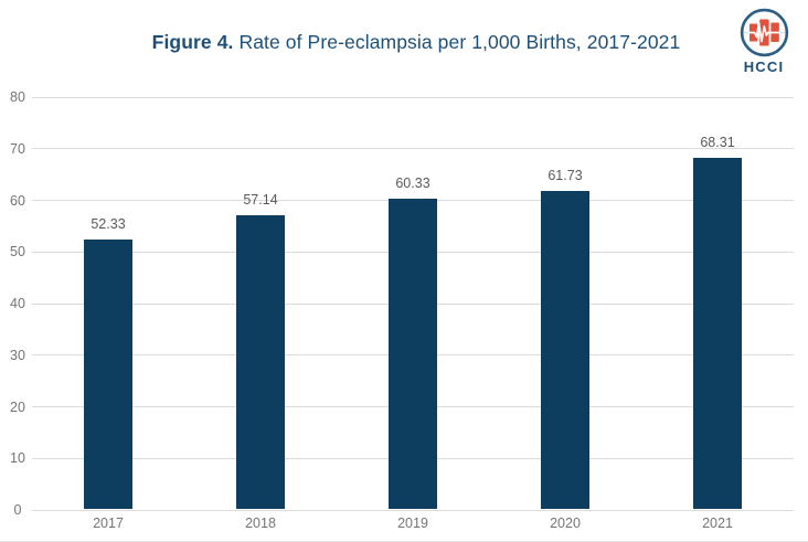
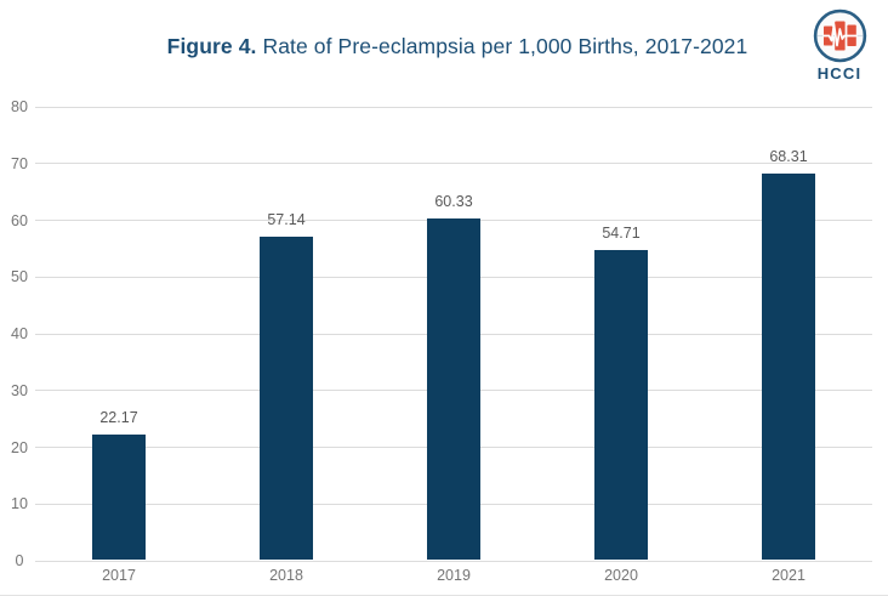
2017: 52.33 -> 22.17
2020: 61.73 -> 54.71
